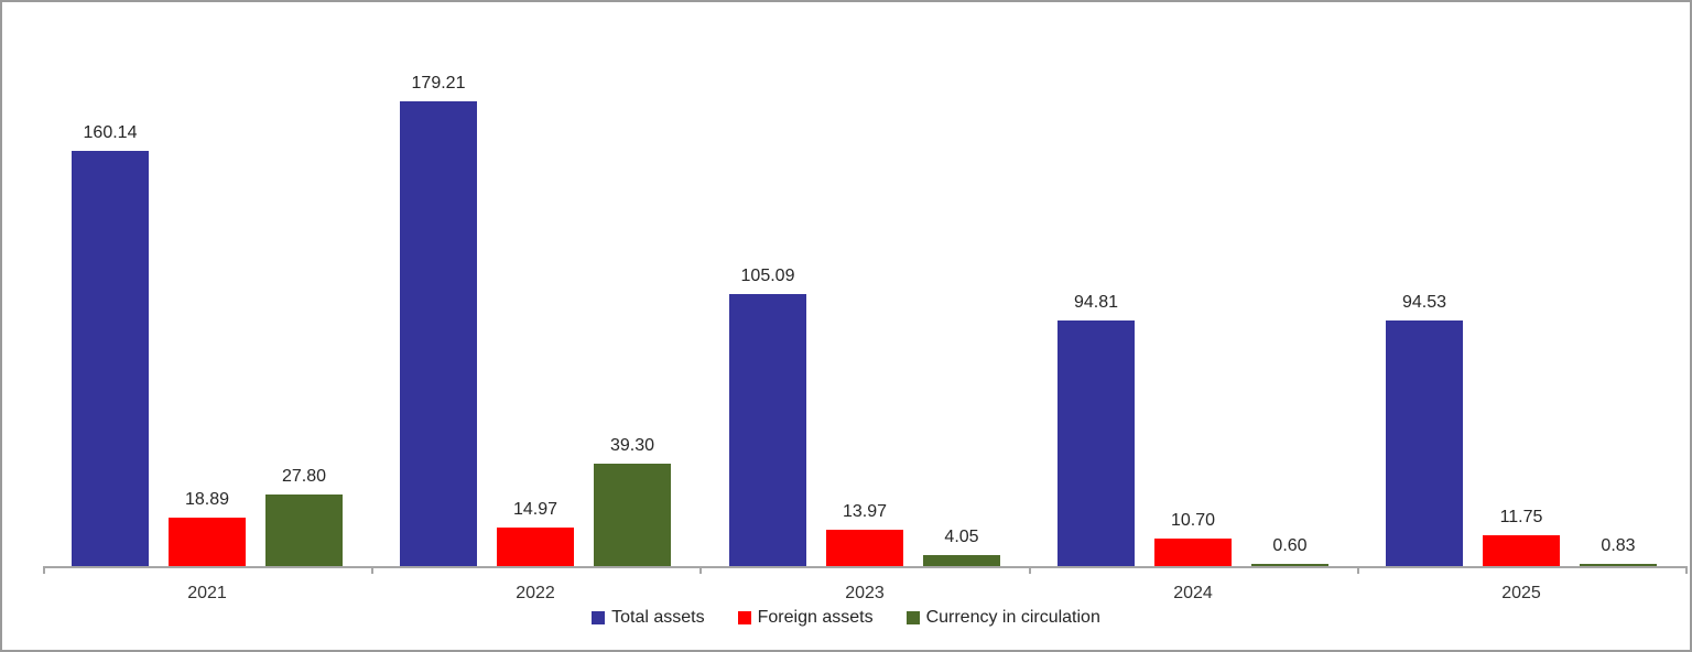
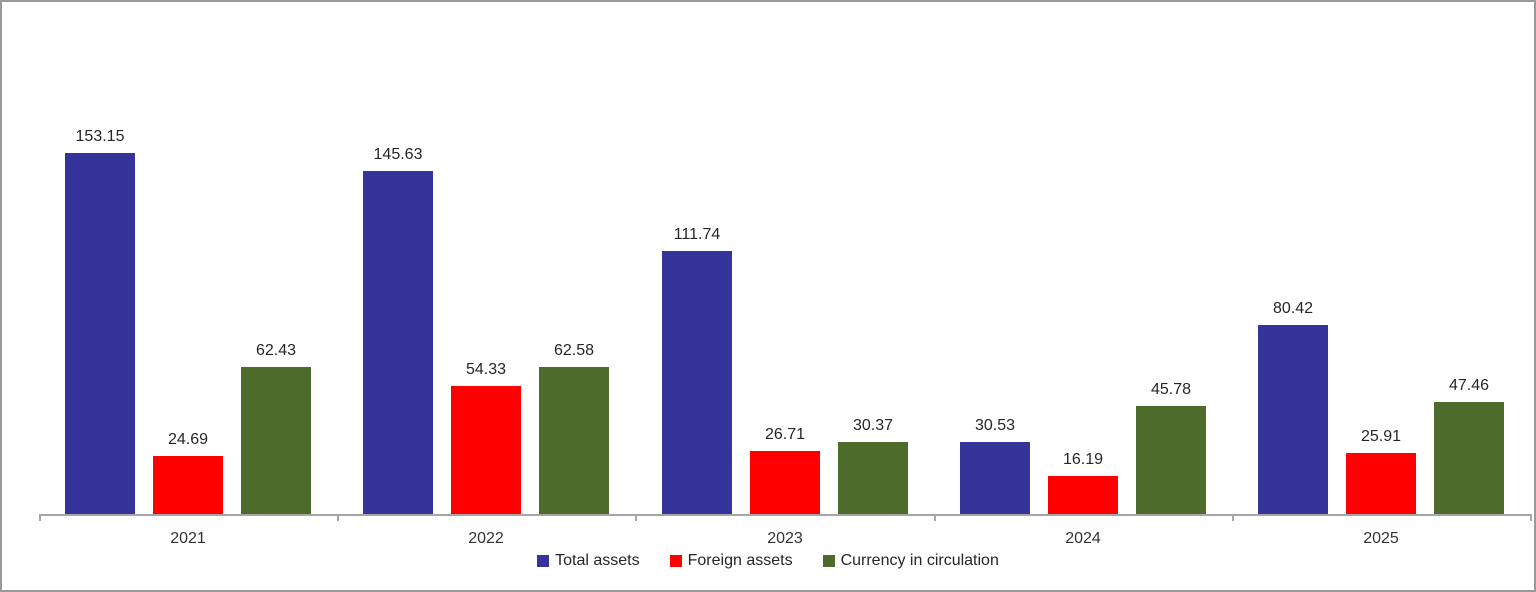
Total assets/2021: 160.14 -> 153.15
Foreign assets/2021: 18.89 -> 24.69
Currency in circulation/2021: 27.80 -> 62.43
Total assets/2022: 179.21 -> 145.63
Foreign assets/2022: 14.97 -> 54.33
Currency in circulation/2022: 39.30 -> 62.58
Total assets/2023: 105.09 -> 111.74
Foreign assets/2023: 13.97 -> 26.71
Currency in circulation/2023: 4.05 -> 30.37
Total assets/2024: 94.81 -> 30.53
Foreign assets/2024: 10.70 -> 16.19
Currency in circulation/2024: 0.60 -> 45.78
Total assets/2025: 94.53 -> 80.42
Foreign assets/2025: 11.75 -> 25.91
Currency in circulation/2025: 0.83 -> 47.46
